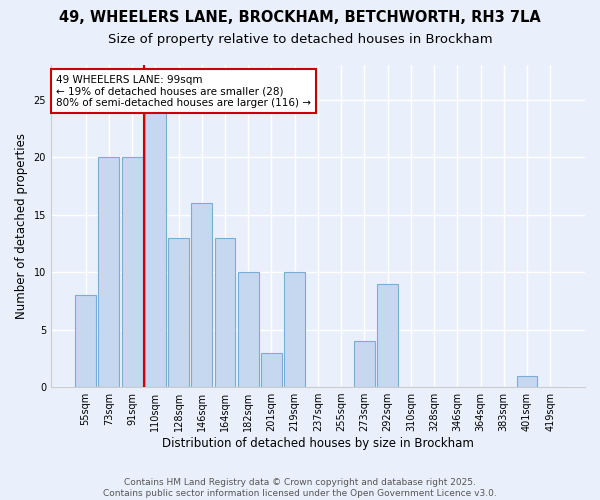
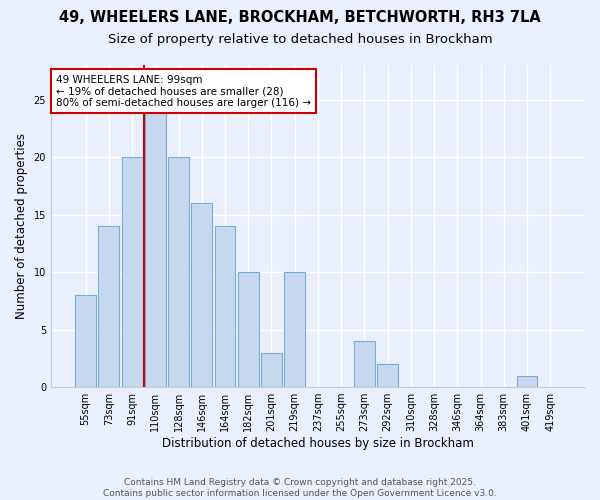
73sqm: 20 -> 14
128sqm: 13 -> 20
164sqm: 13 -> 14
292sqm: 9 -> 2
